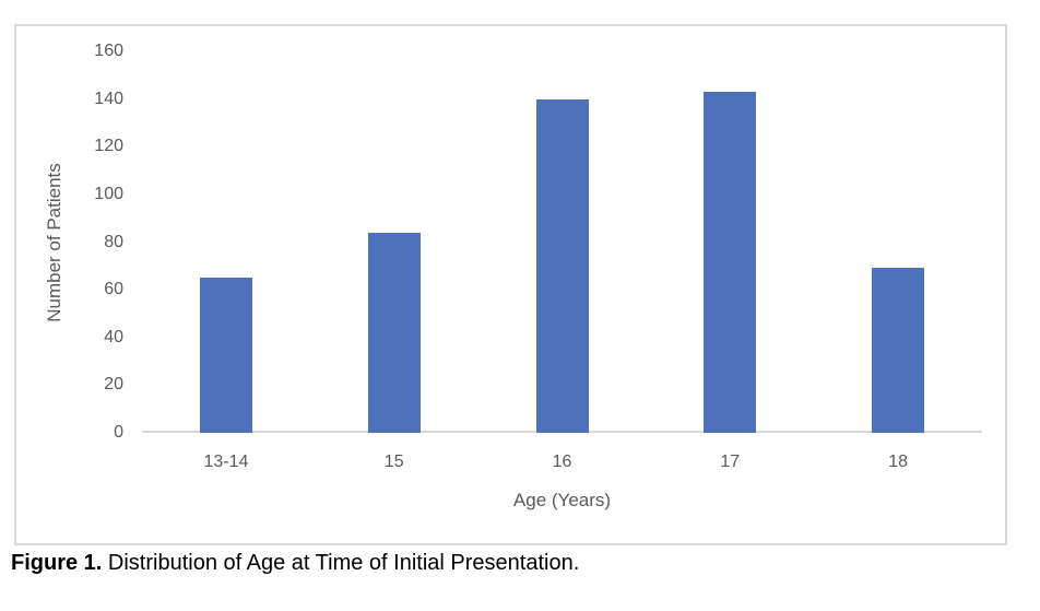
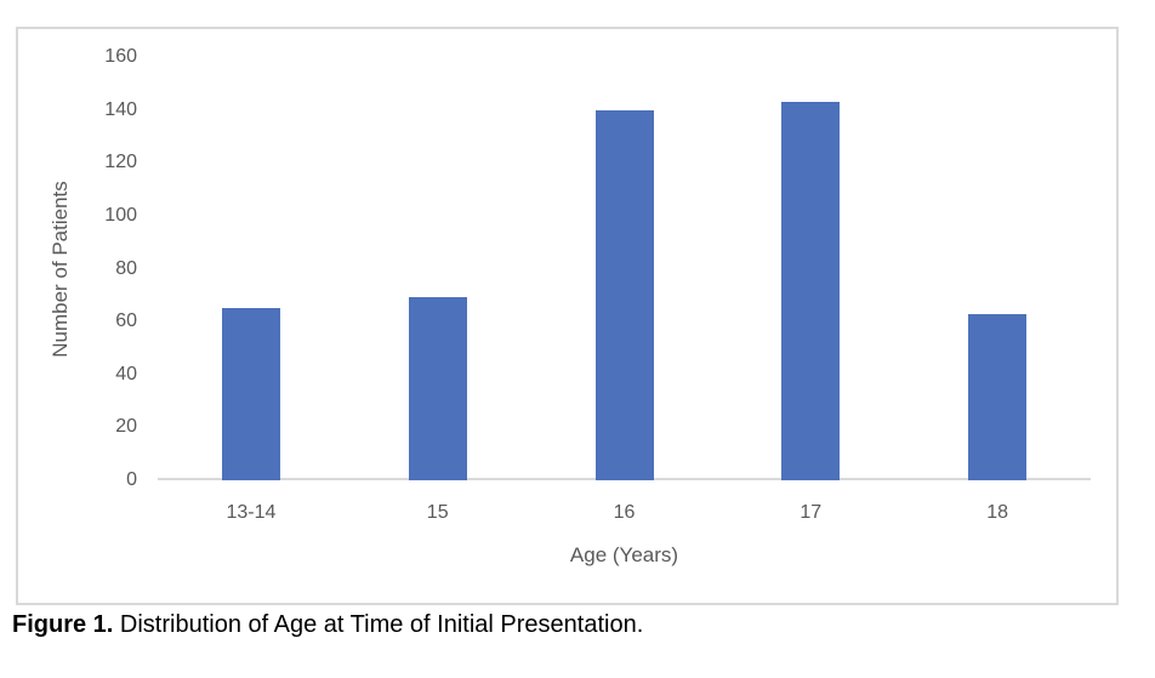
15: 84 -> 69
18: 69 -> 63
